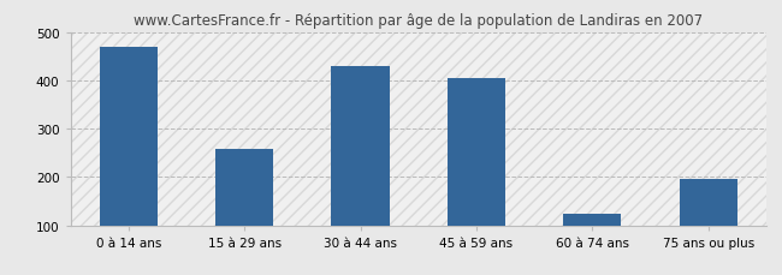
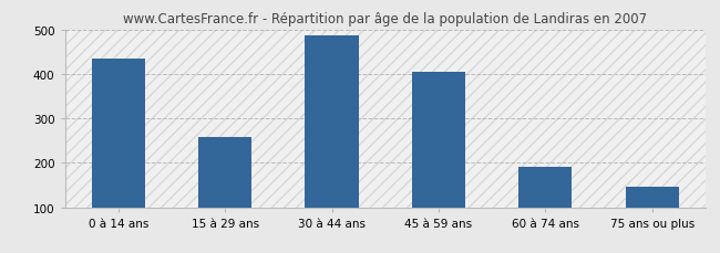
0 à 14 ans: 470 -> 435
30 à 44 ans: 430 -> 487
60 à 74 ans: 125 -> 192
75 ans ou plus: 195 -> 147
